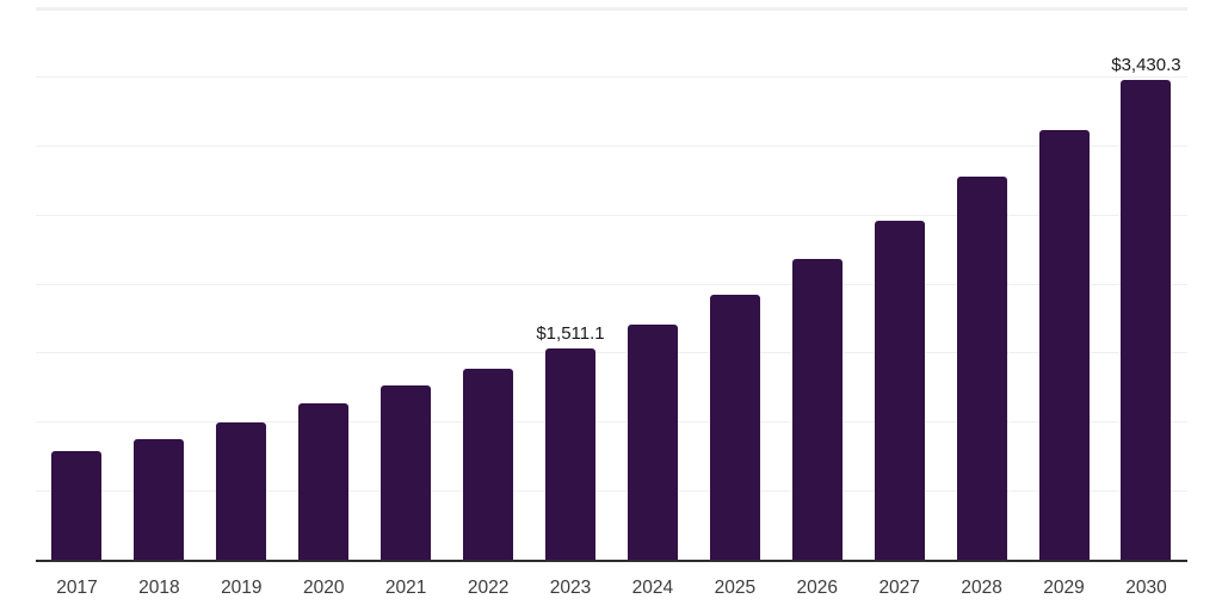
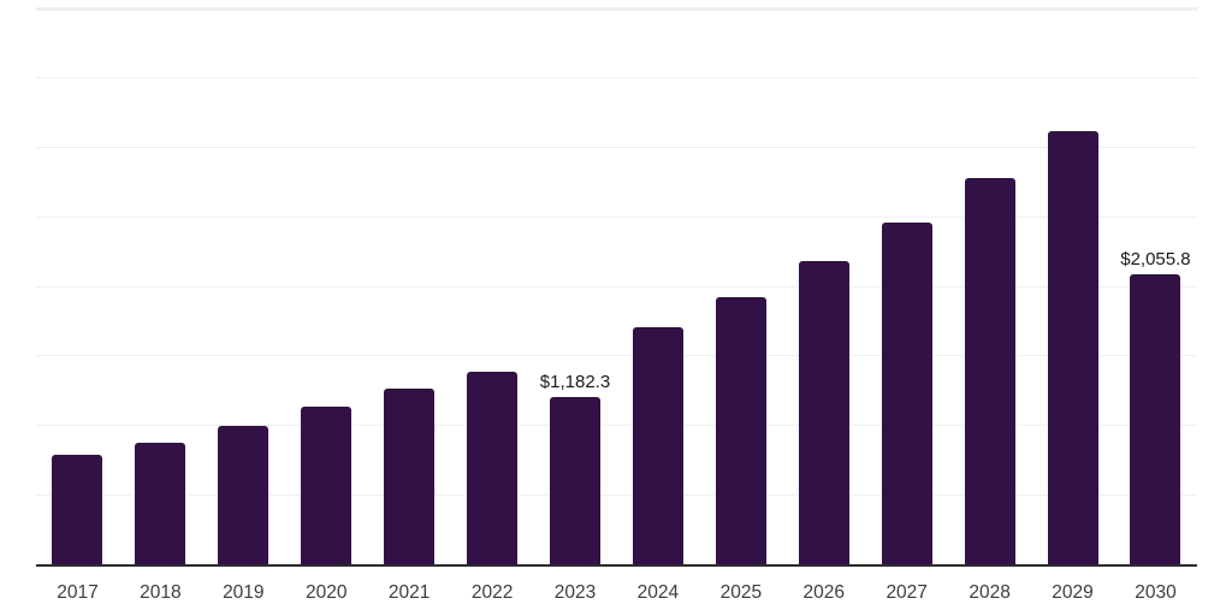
2023: $1,511.1 -> $1,182.3
2030: $3,430.3 -> $2,055.8
